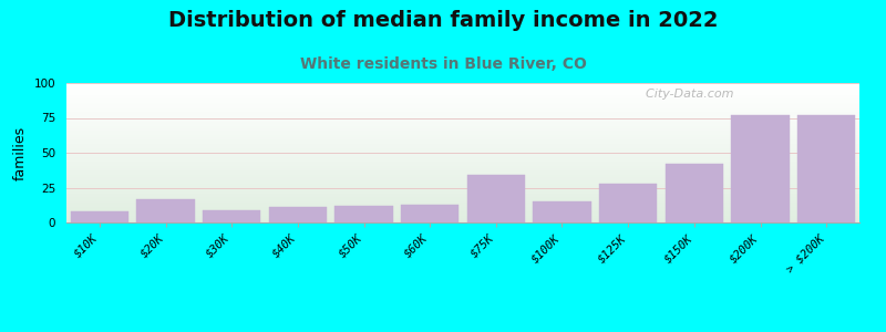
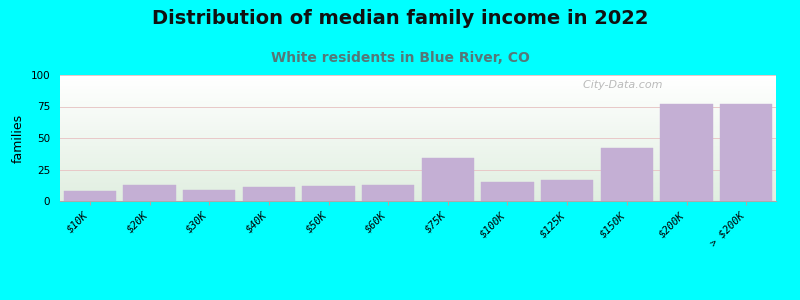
$20K: 17 -> 13
$125K: 28 -> 17
